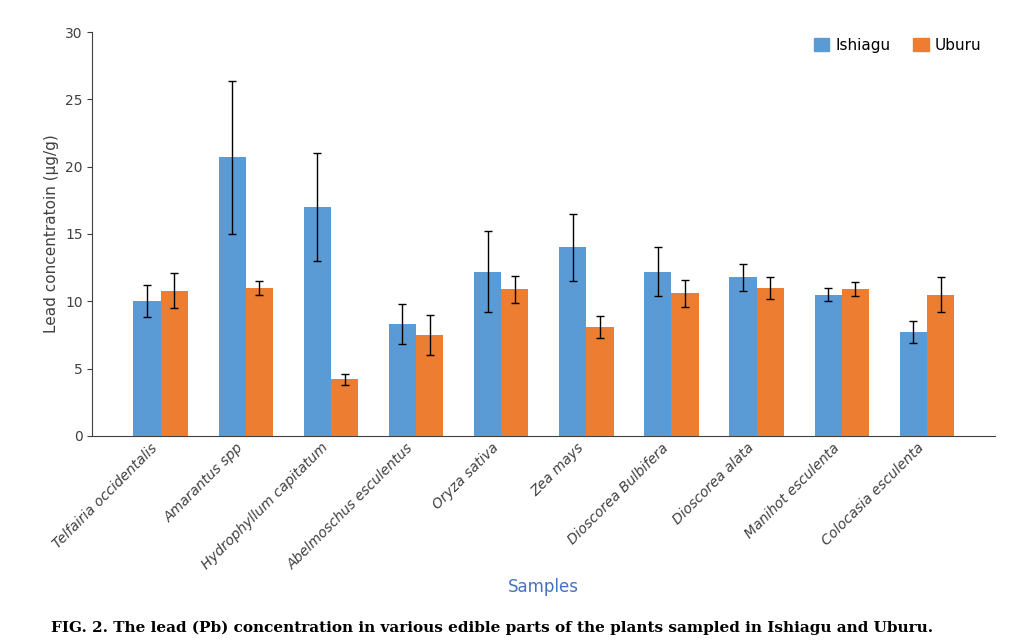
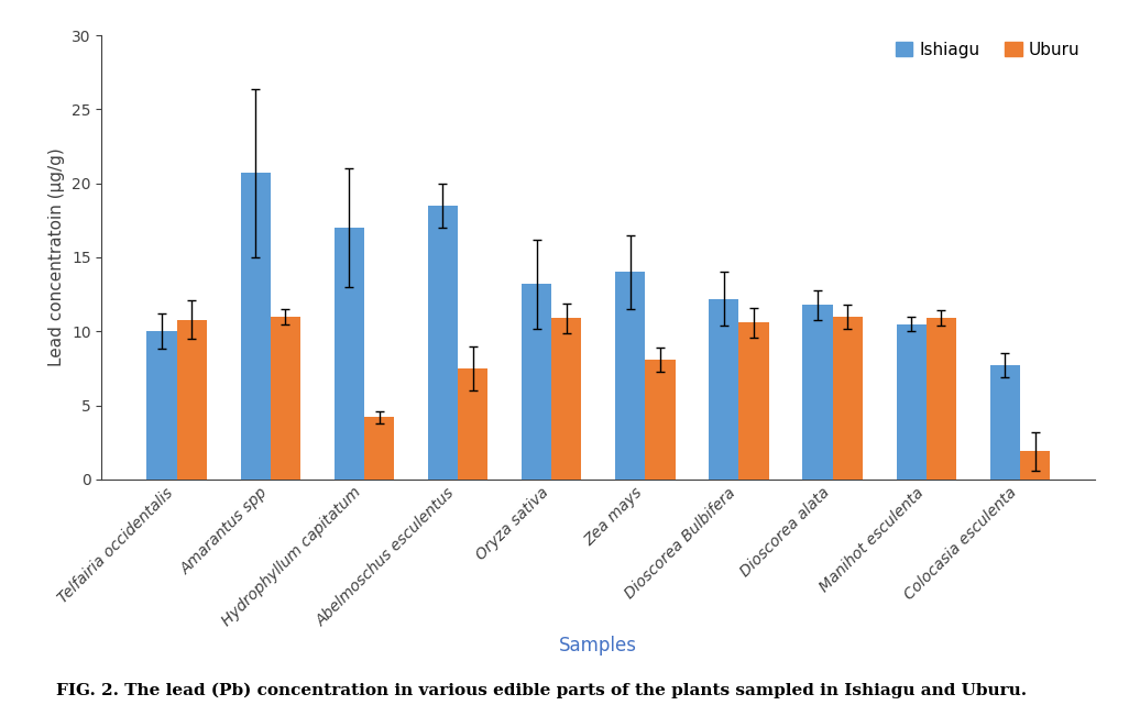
Ishiagu/Abelmoschus esculentus: 8.3 -> 18.5
Ishiagu/Oryza sativa: 12.2 -> 13.2
Uburu/Colocasia esculenta: 10.5 -> 1.9
